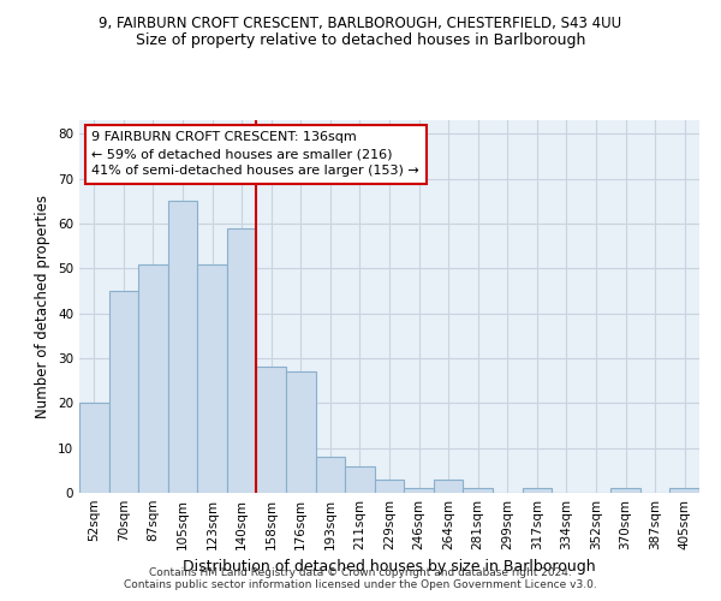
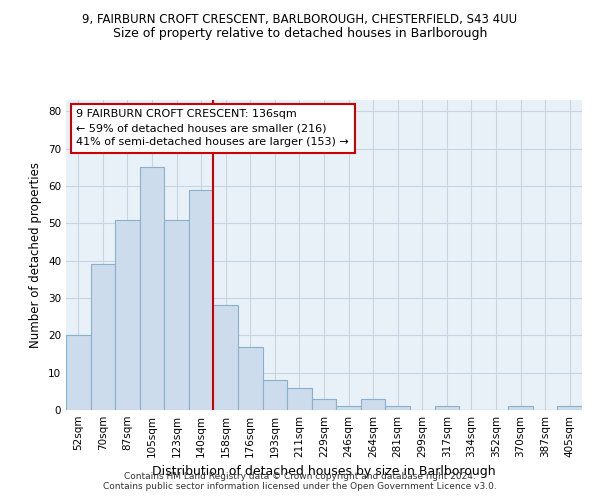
70sqm: 45 -> 39
176sqm: 27 -> 17
